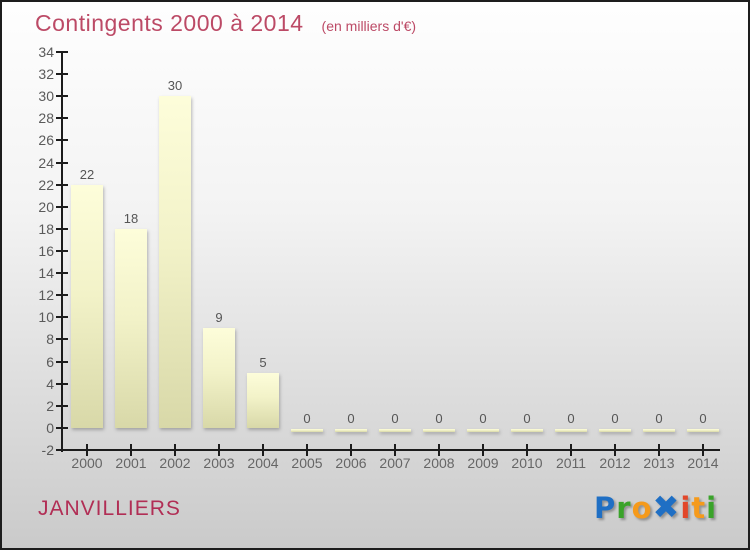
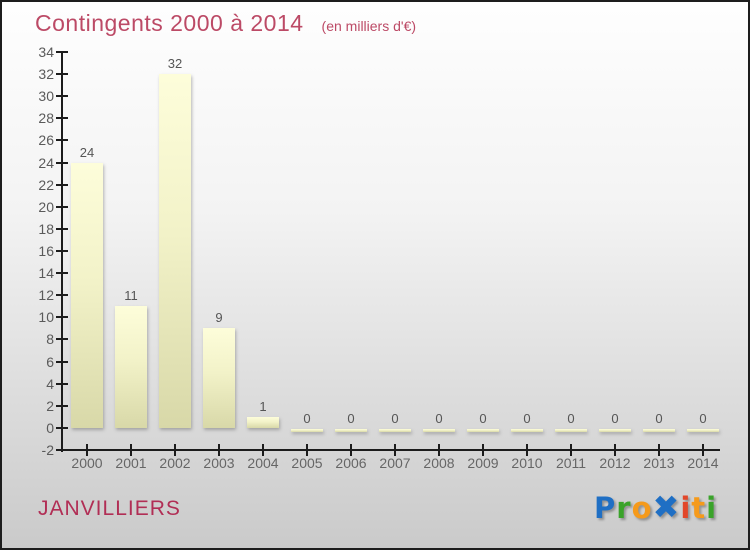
2000: 22 -> 24
2001: 18 -> 11
2002: 30 -> 32
2004: 5 -> 1
